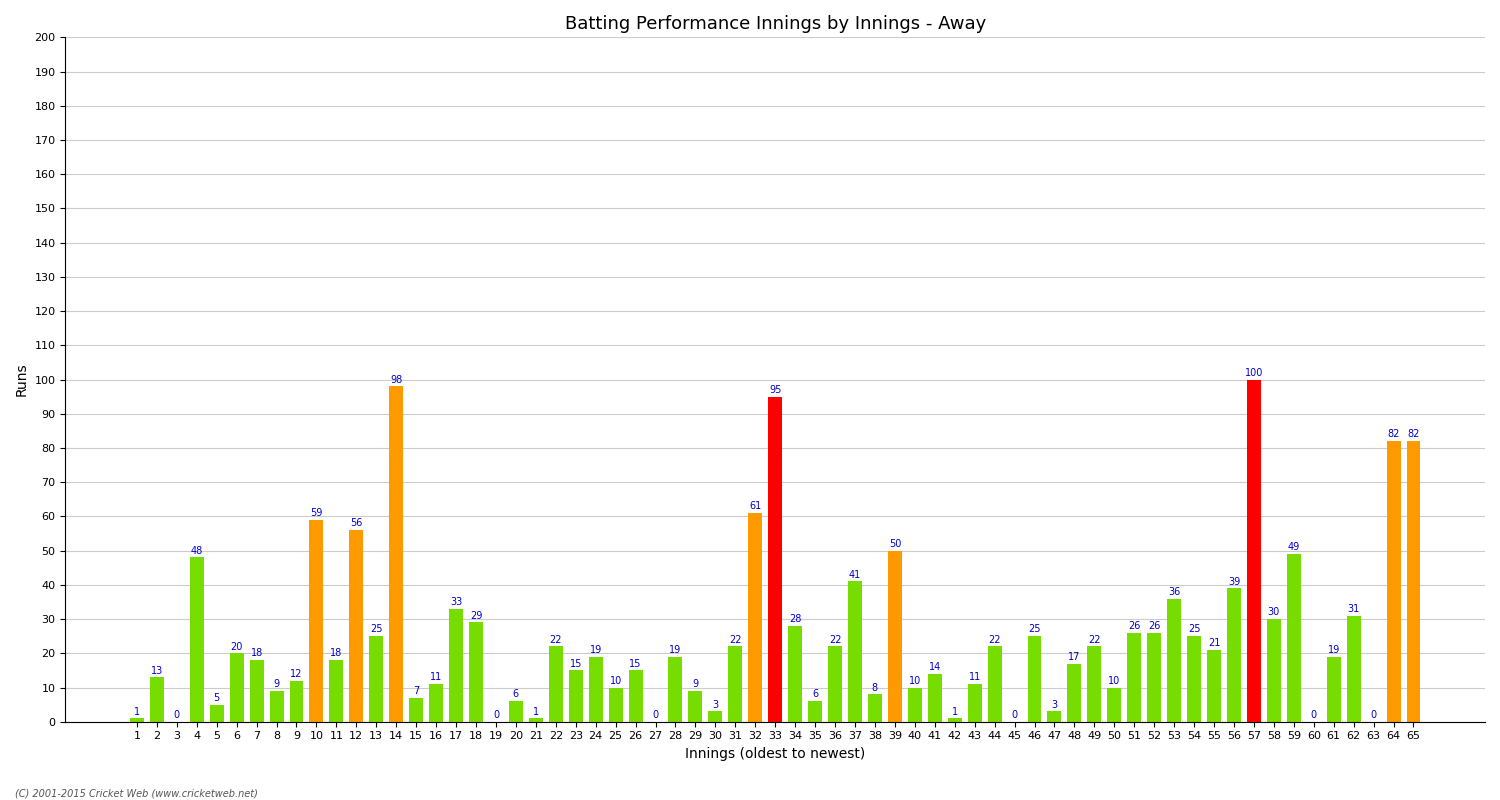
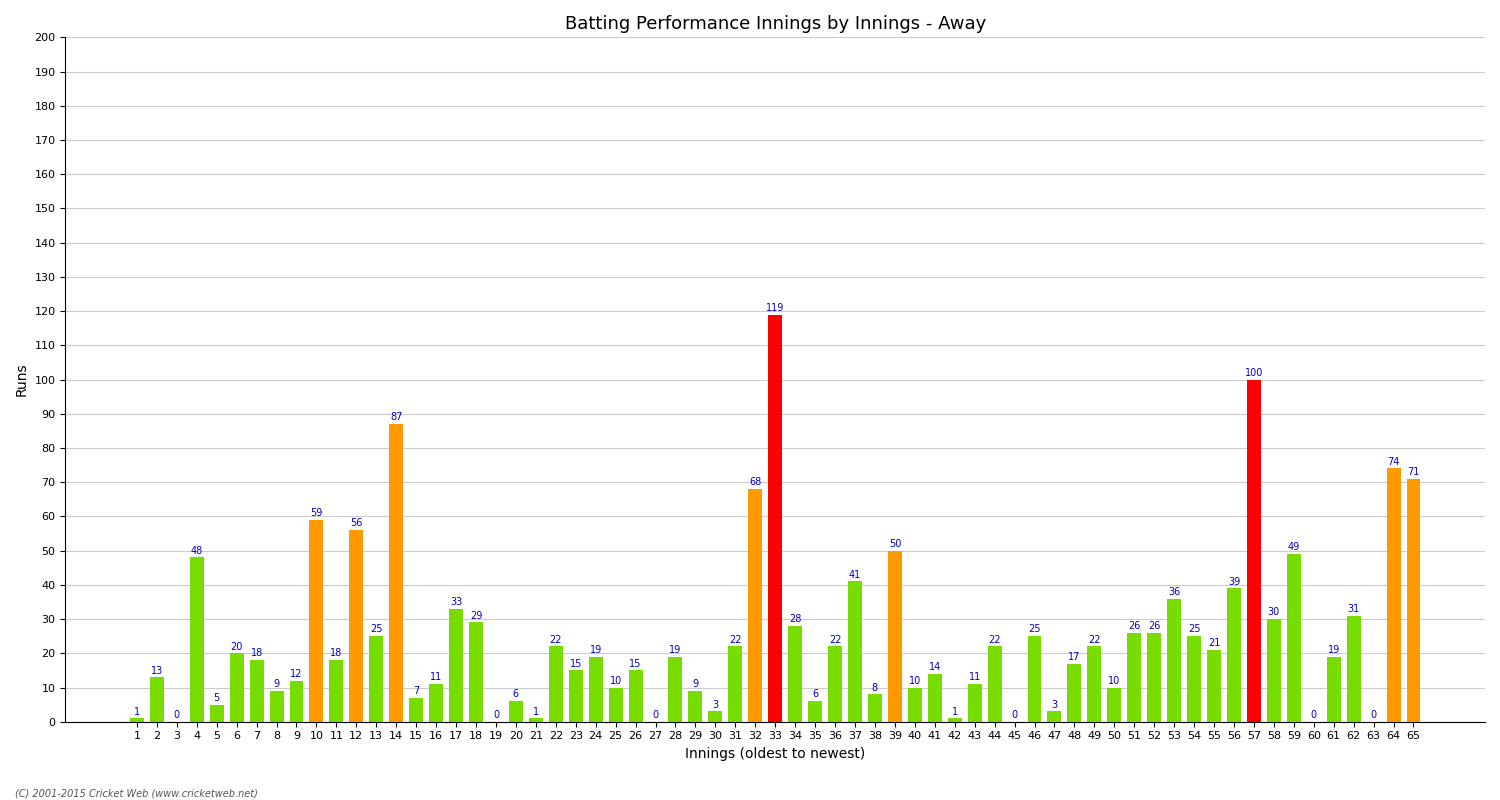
14: 98 -> 87
32: 61 -> 68
33: 95 -> 119
64: 82 -> 74
65: 82 -> 71
